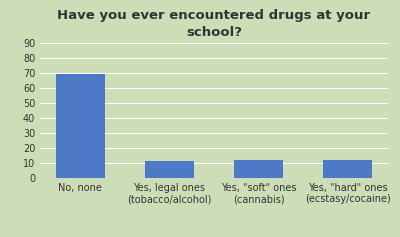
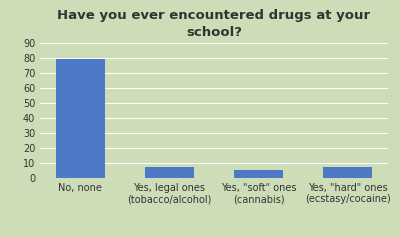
No, none: 69 -> 79
Yes, legal ones (tobacco/alcohol): 11 -> 7
Yes, "soft" ones (cannabis): 12 -> 5
Yes, "hard" ones (ecstasy/cocaine): 12 -> 7
